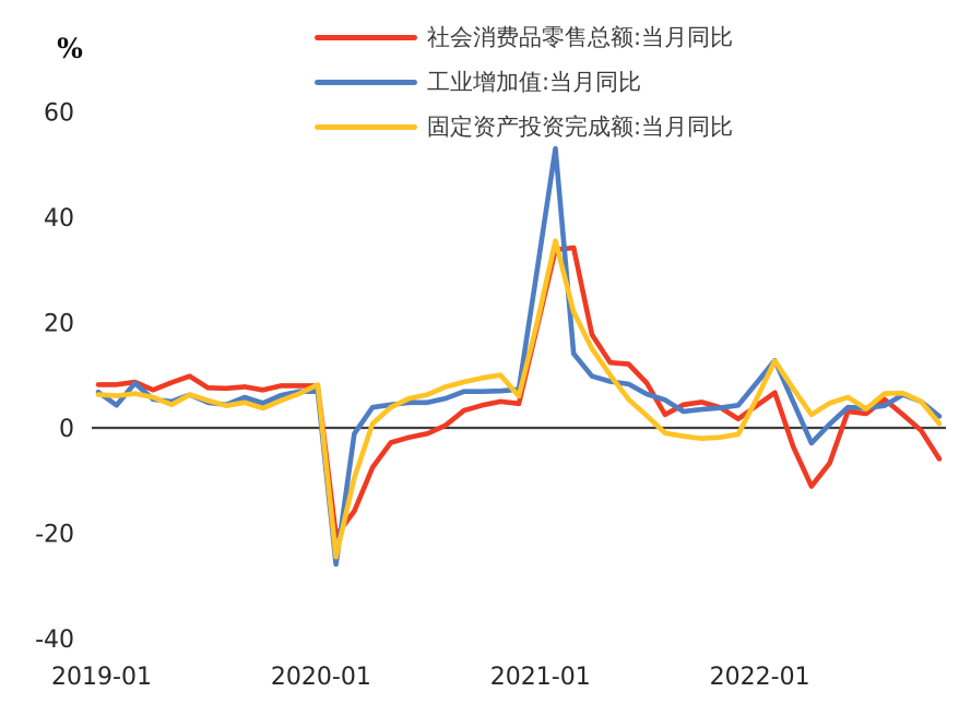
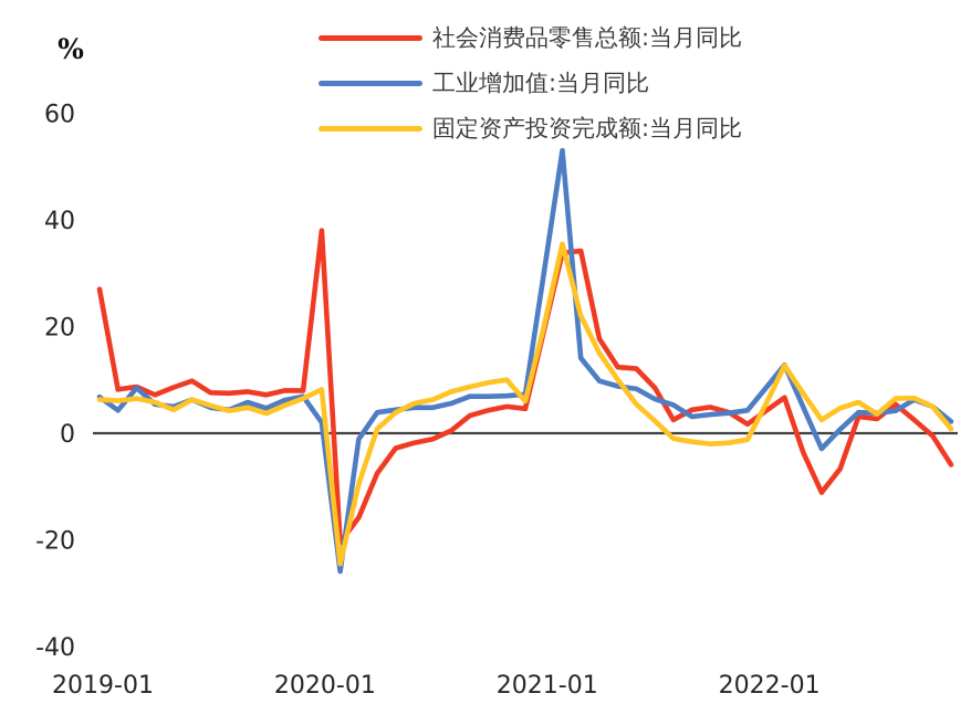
社会消费品零售总额:当月同比/2019-01: 8 -> 27
社会消费品零售总额:当月同比/2020-01: 8 -> 38
工业增加值:当月同比/2020-01: 7 -> 2
